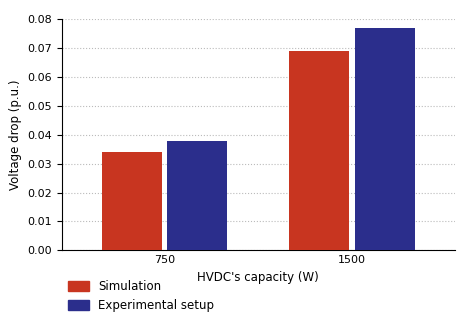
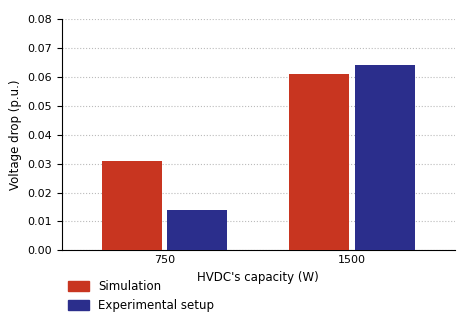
Simulation/750: 0.034 -> 0.031
Experimental setup/750: 0.038 -> 0.014
Simulation/1500: 0.069 -> 0.061
Experimental setup/1500: 0.077 -> 0.064
